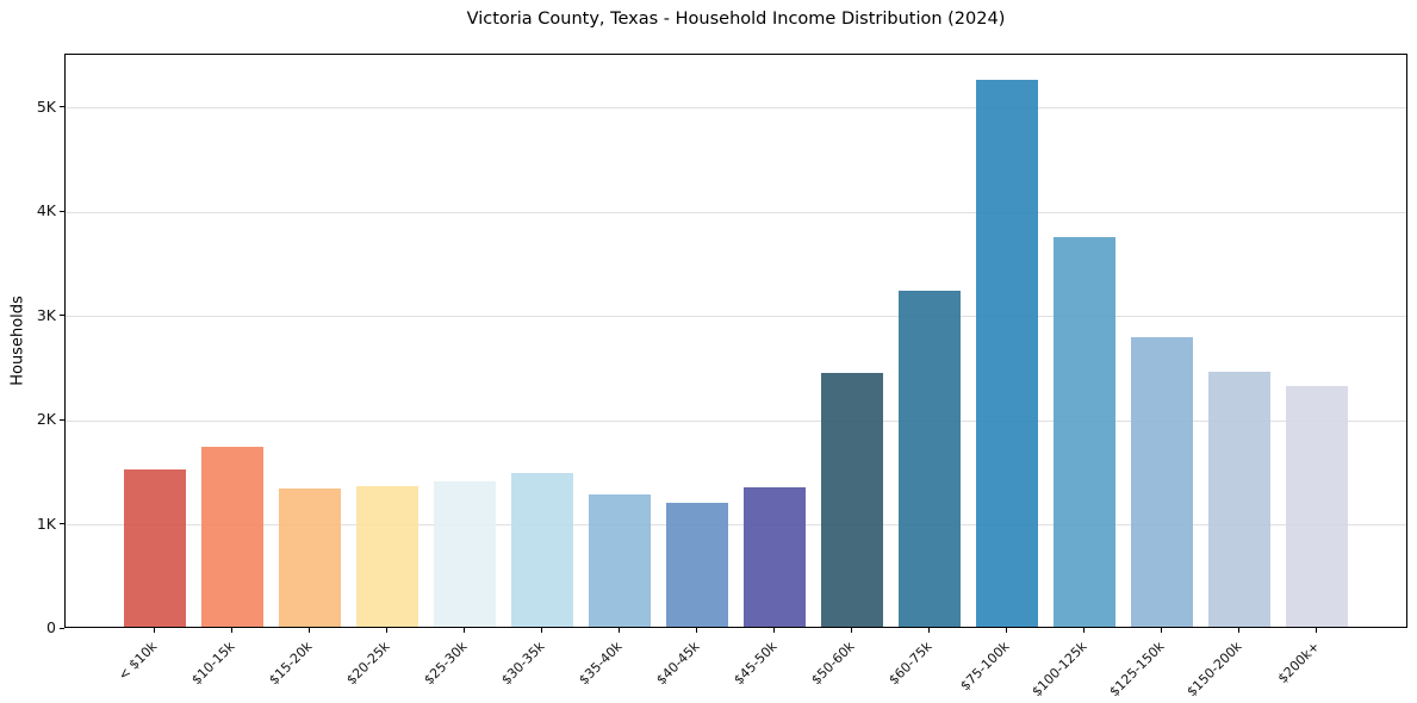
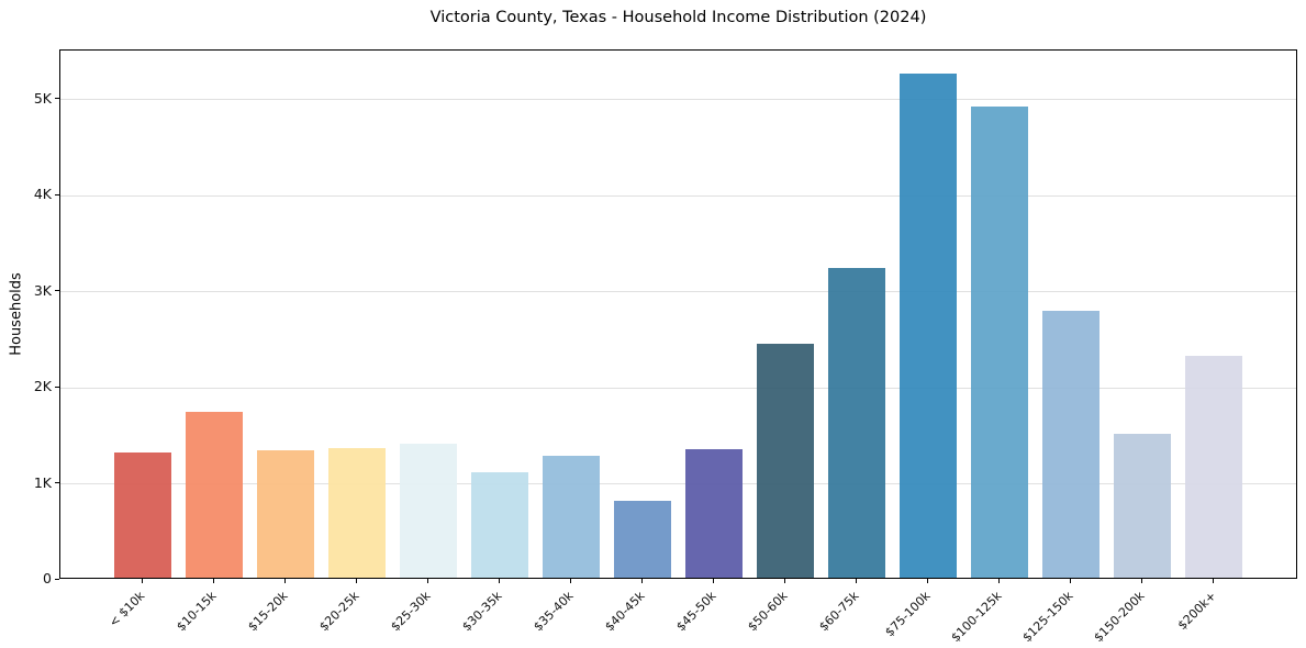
< $10k: 1.5K -> 1.3K
$30-35k: 1.5K -> 1.1K
$40-45k: 1.2K -> 0.8K
$100-125k: 3.7K -> 4.9K
$150-200k: 2.4K -> 1.5K
